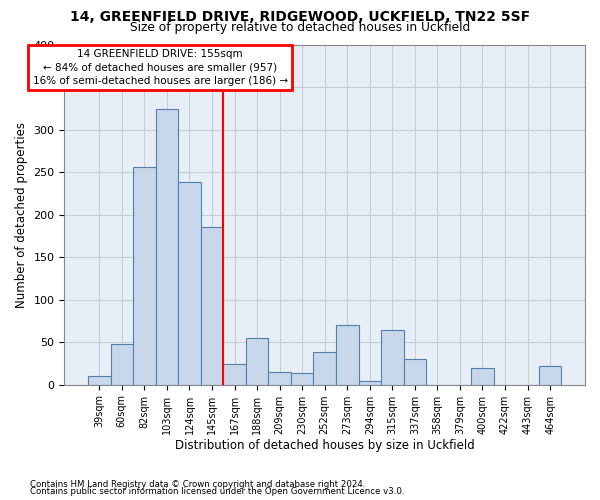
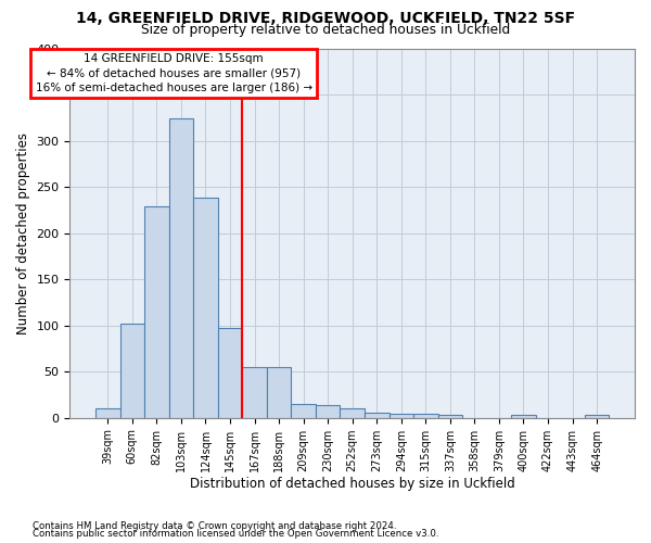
60sqm: 48 -> 102
82sqm: 256 -> 229
145sqm: 186 -> 97
167sqm: 24 -> 55
252sqm: 38 -> 10
273sqm: 70 -> 5
315sqm: 64 -> 4
337sqm: 30 -> 3
400sqm: 20 -> 3
464sqm: 22 -> 3
